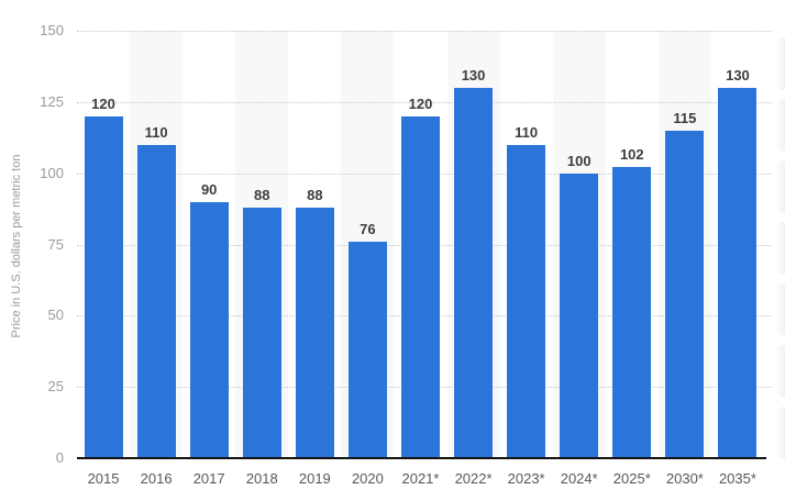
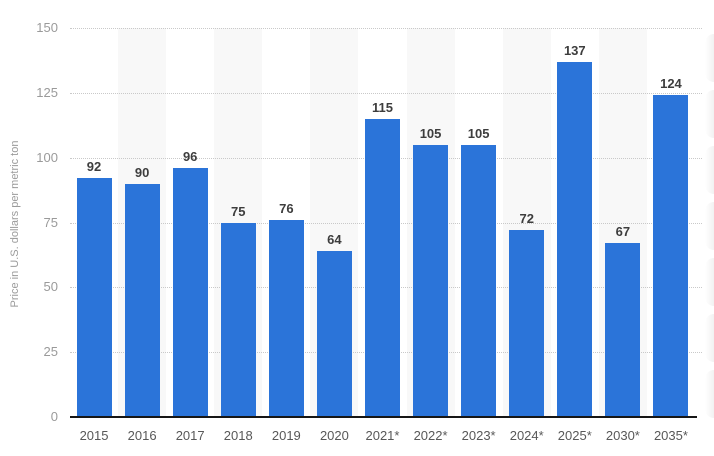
2015: 120 -> 92
2016: 110 -> 90
2017: 90 -> 96
2018: 88 -> 75
2019: 88 -> 76
2020: 76 -> 64
2021*: 120 -> 115
2022*: 130 -> 105
2023*: 110 -> 105
2024*: 100 -> 72
2025*: 102 -> 137
2030*: 115 -> 67
2035*: 130 -> 124
